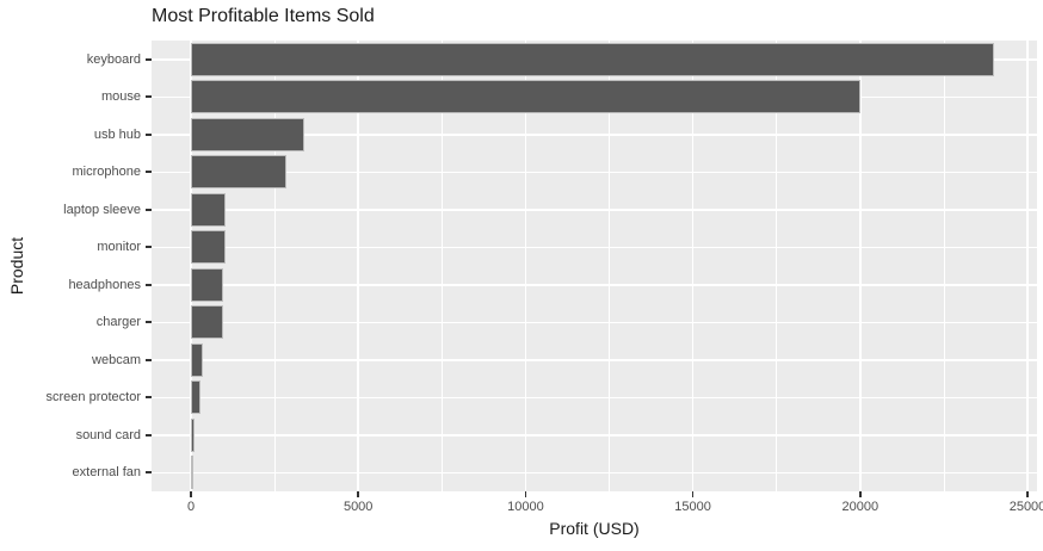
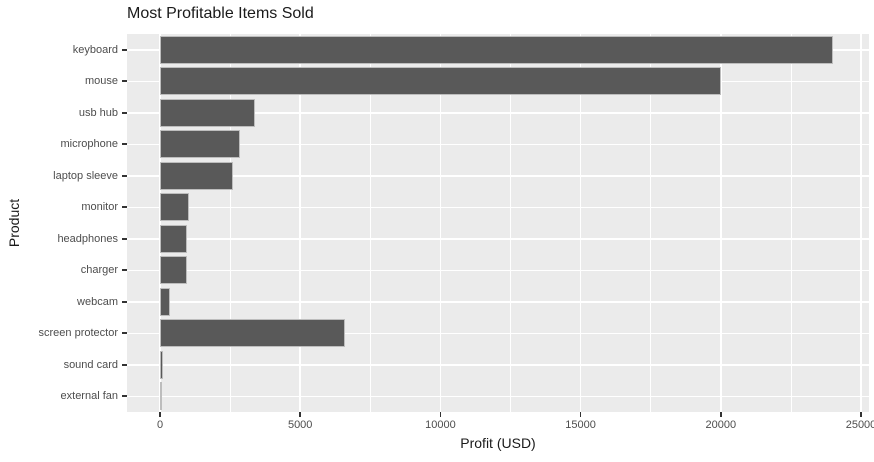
laptop sleeve: 1000 -> 2600
screen protector: 300 -> 6600
